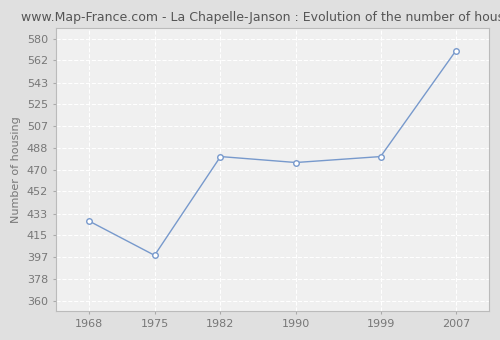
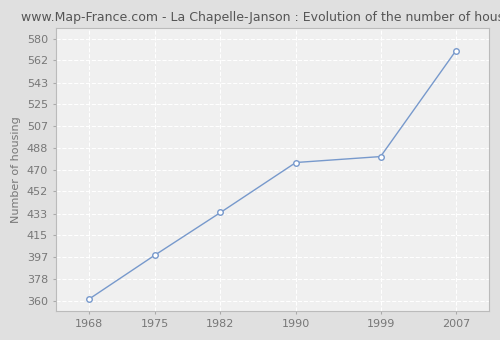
1968: 427 -> 361
1982: 481 -> 434
